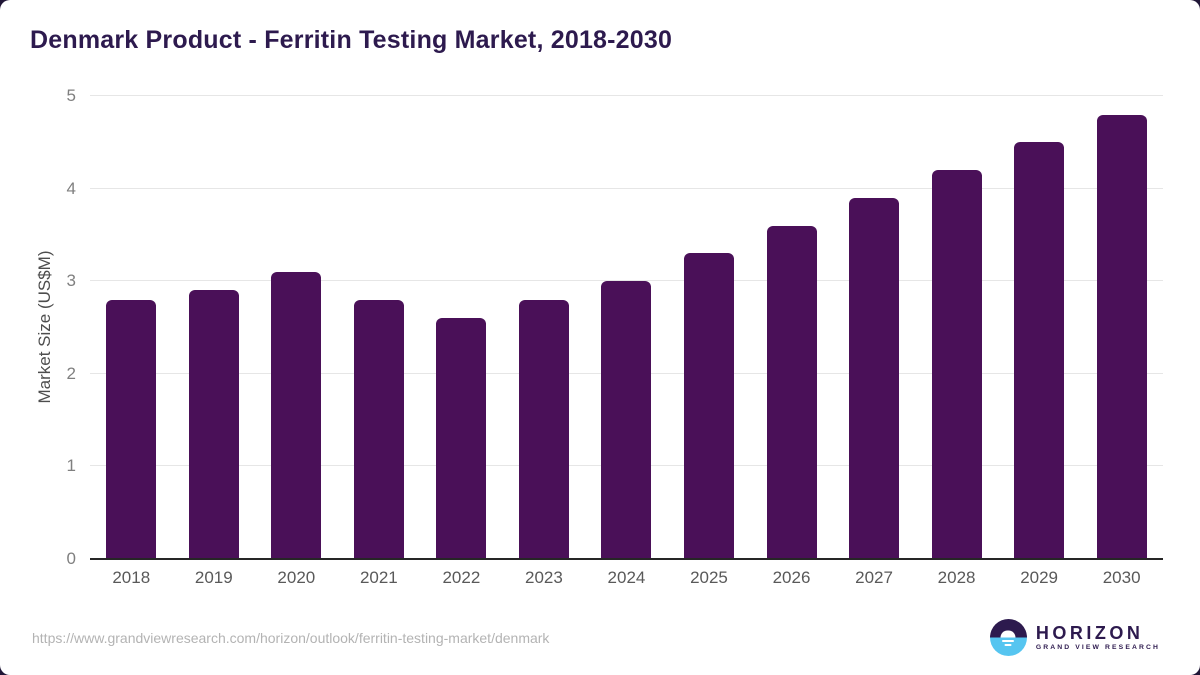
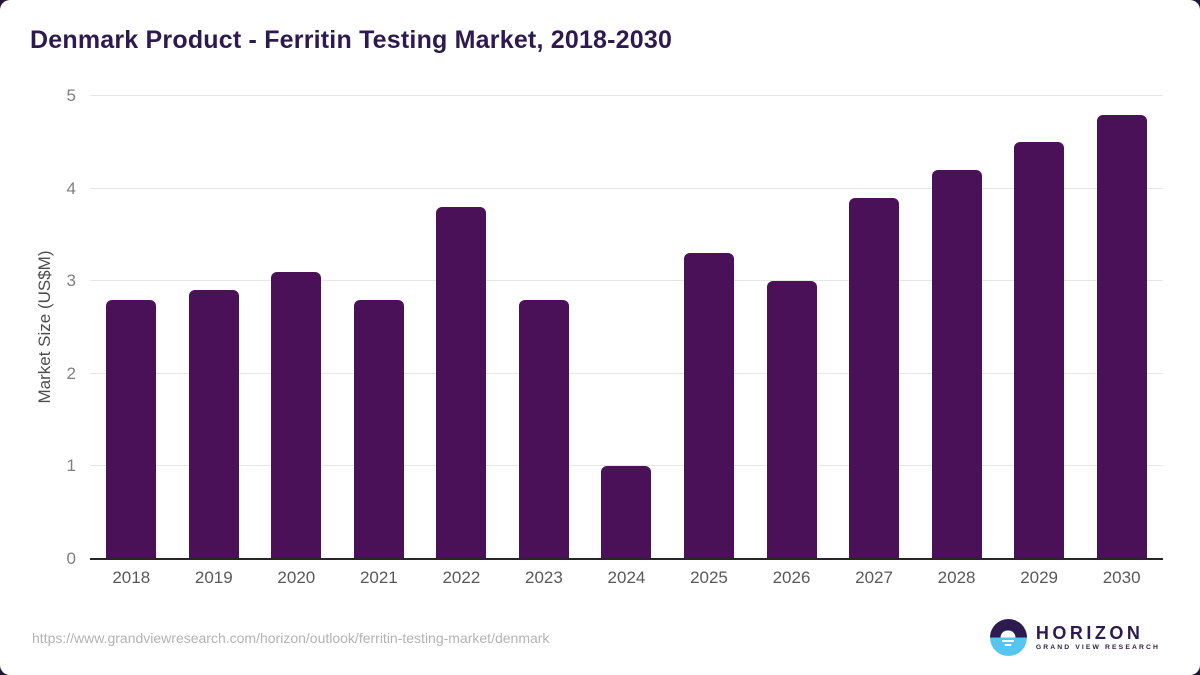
2022: 2.6 -> 3.8
2024: 3.0 -> 1.0
2026: 3.6 -> 3.0
